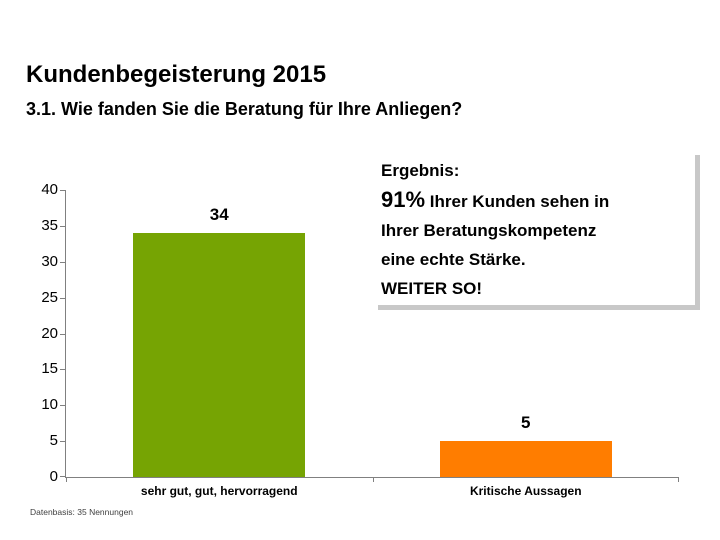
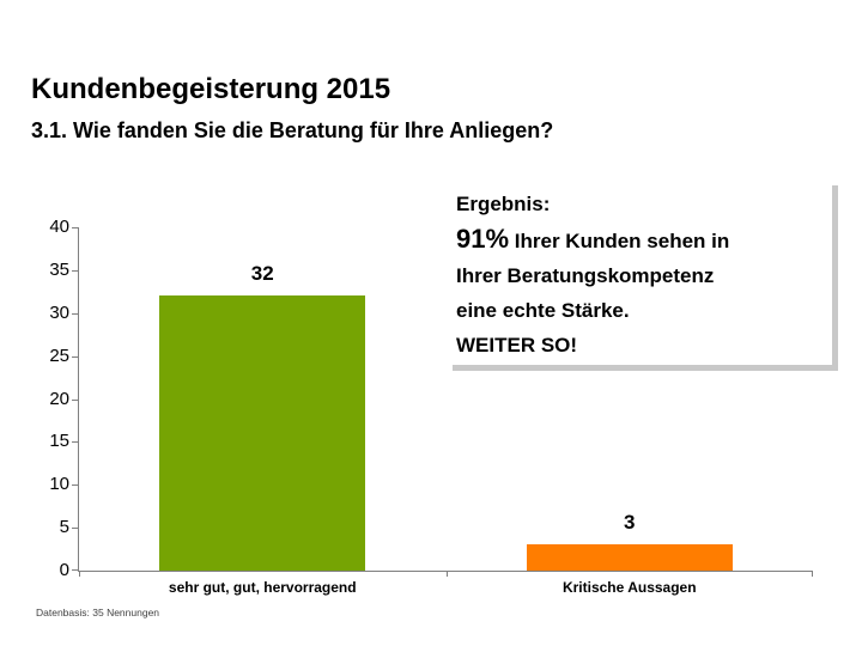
sehr gut, gut, hervorragend: 34 -> 32
Kritische Aussagen: 5 -> 3
